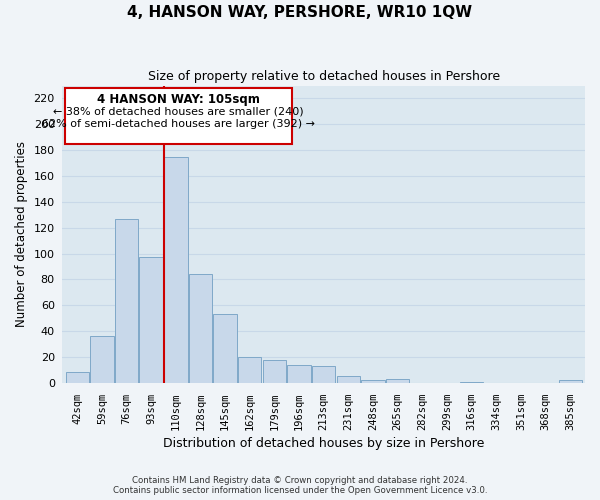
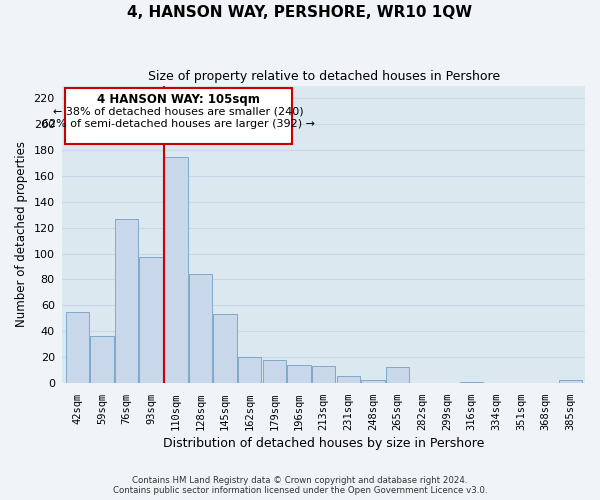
42sqm: 8 -> 55
265sqm: 3 -> 12
